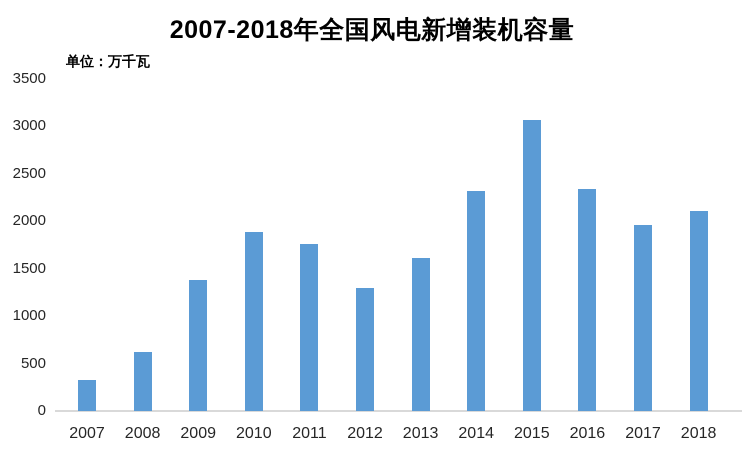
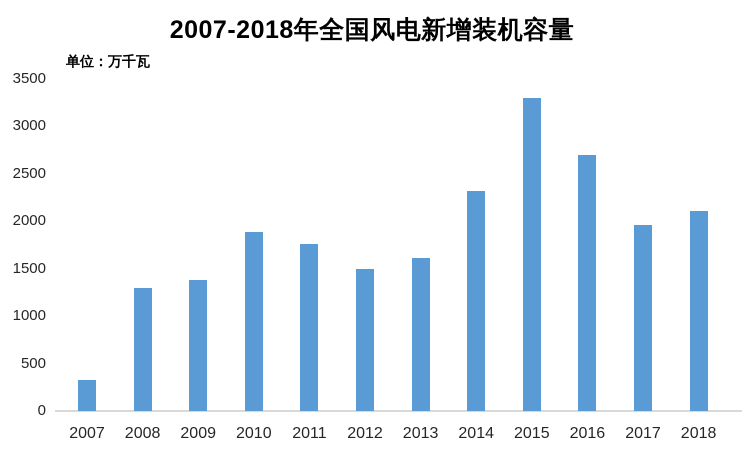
2008: 600 -> 1300
2012: 1300 -> 1500
2015: 3100 -> 3300
2016: 2300 -> 2700
